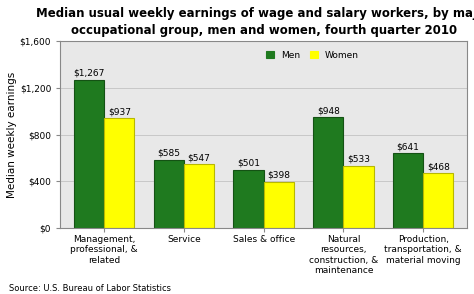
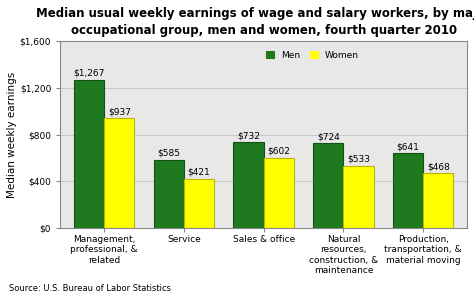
Women/Service: $547 -> $421
Men/Sales & office: $501 -> $732
Women/Sales & office: $398 -> $602
Men/Natural resources, construction, & maintenance: $948 -> $724
